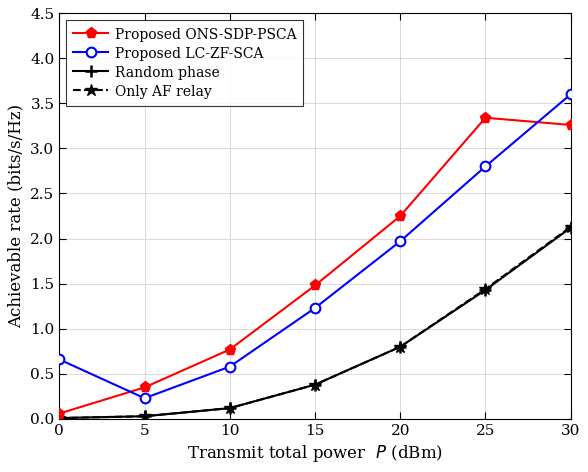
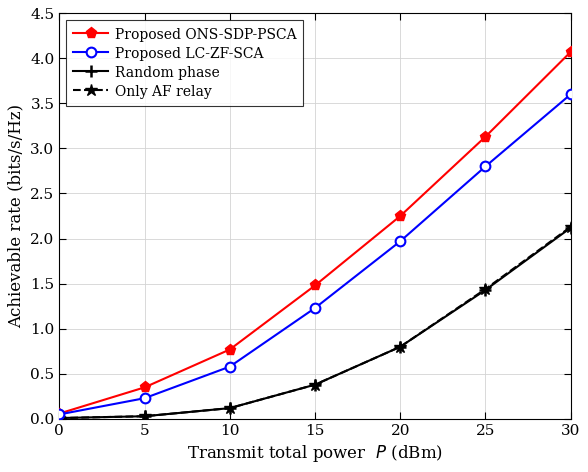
Proposed LC-ZF-SCA/0: 0.66 -> 0.05
Proposed ONS-SDP-PSCA/25: 3.34 -> 3.13
Proposed ONS-SDP-PSCA/30: 3.26 -> 4.07
